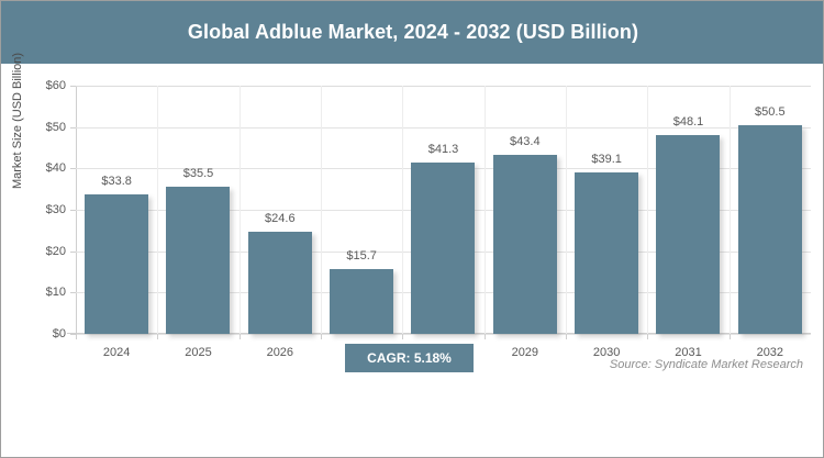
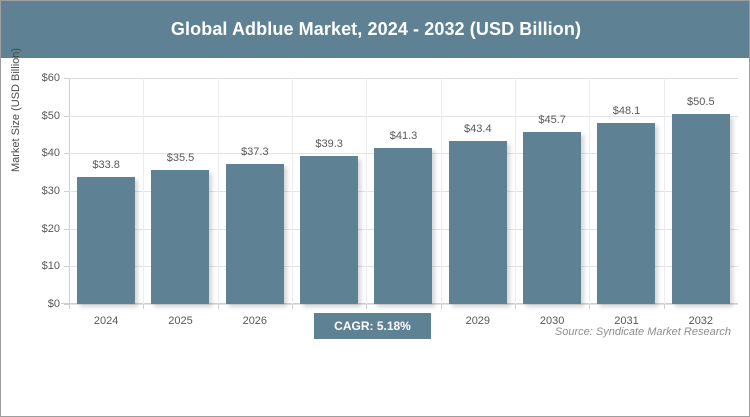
2026: $24.6 -> $37.3
2027: $15.7 -> $39.3
2030: $39.1 -> $45.7
